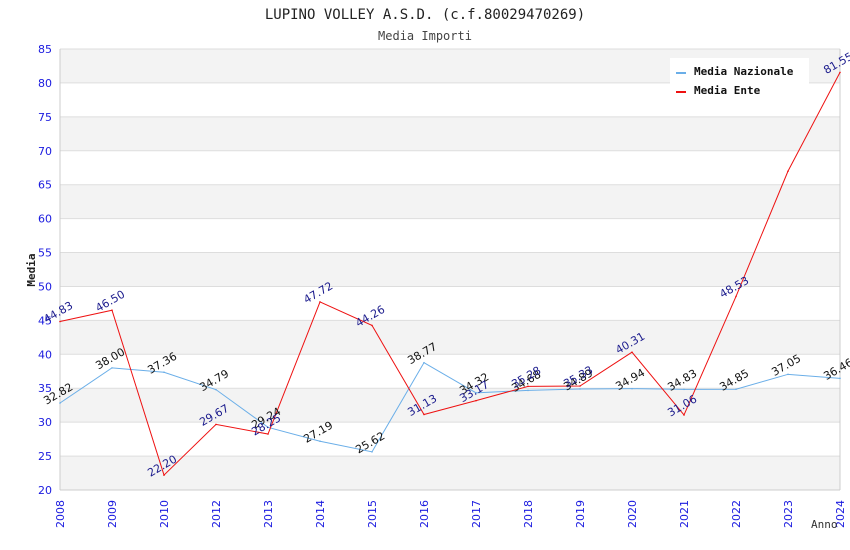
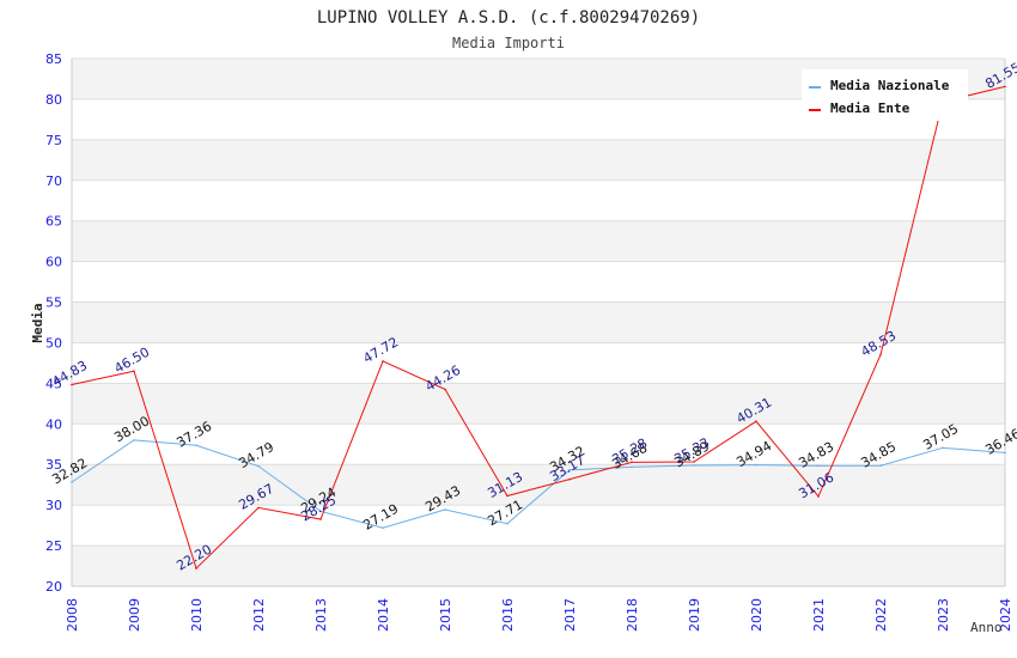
Media Nazionale/2015: 25.62 -> 29.43
Media Nazionale/2016: 38.77 -> 27.71
Media Ente/2023: 67 -> 80
